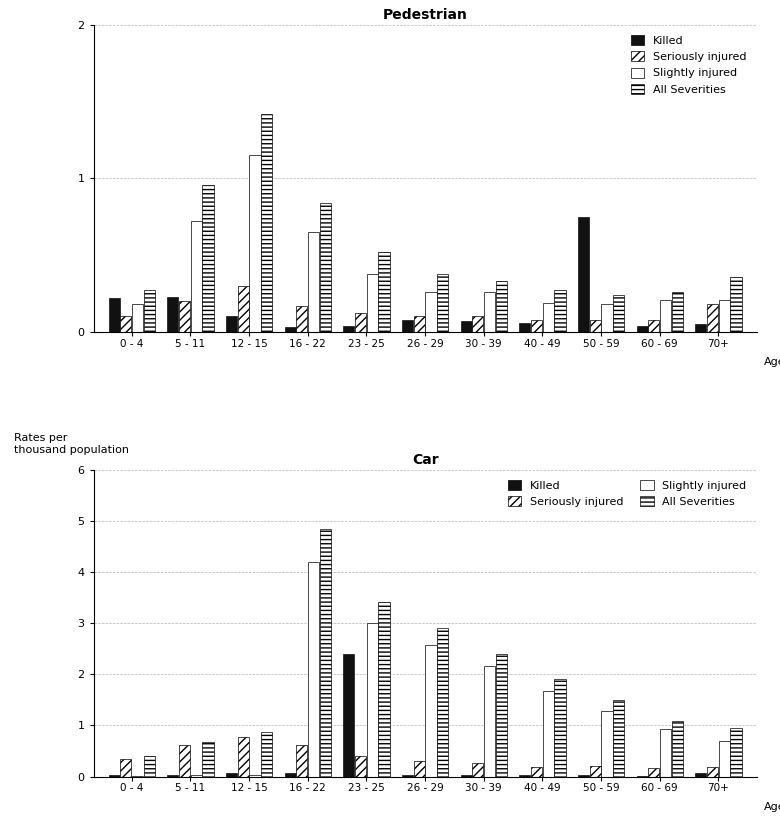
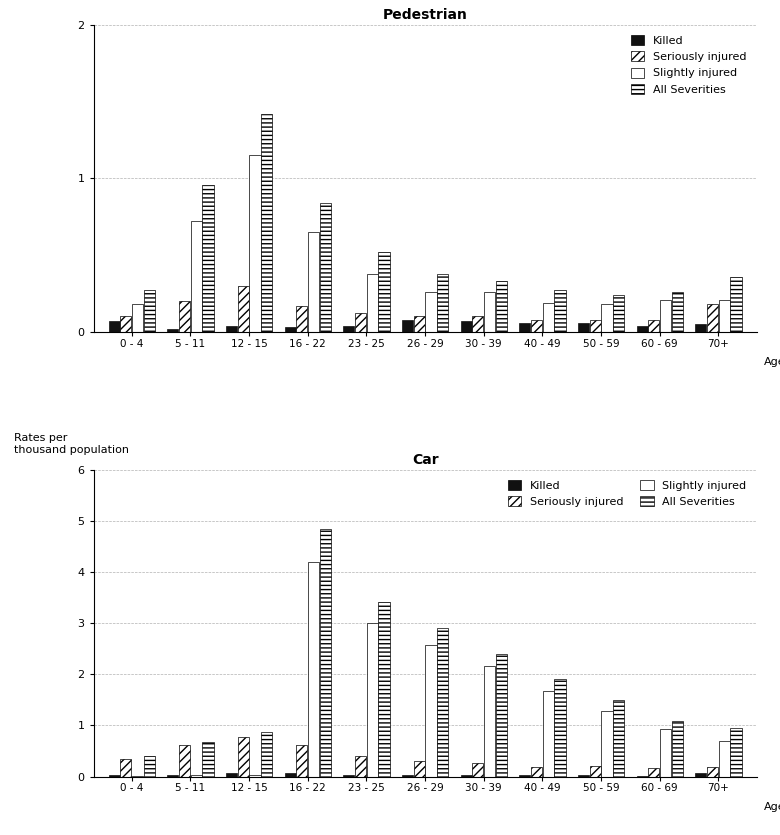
Pedestrian/Killed/0 - 4: 0.22 -> 0.07
Pedestrian/Killed/5 - 11: 0.23 -> 0.02
Pedestrian/Killed/12 - 15: 0.10 -> 0.04
Pedestrian/Killed/50 - 59: 0.75 -> 0.06
Car/Killed/23 - 25: 2.40 -> 0.04
